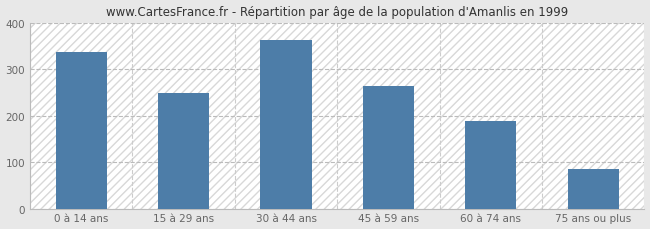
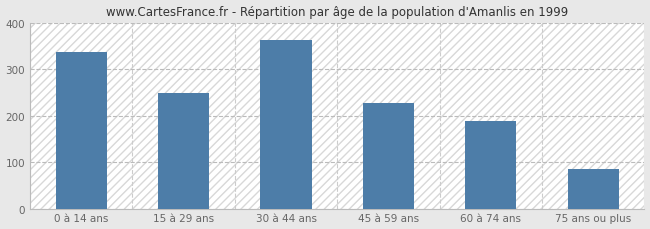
45 à 59 ans: 265 -> 228
